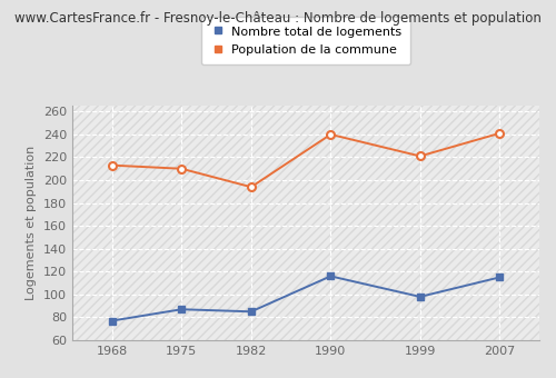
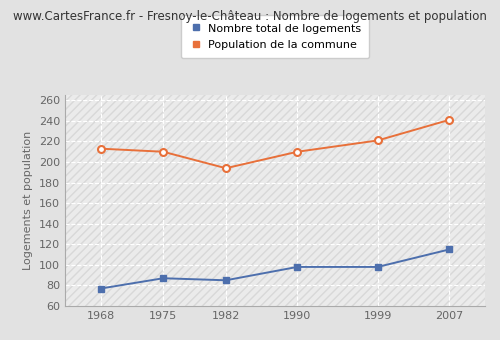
Nombre total de logements/1990: 116 -> 98
Population de la commune/1990: 240 -> 210
